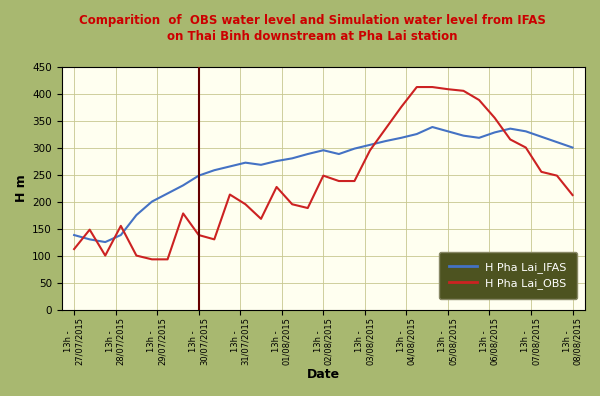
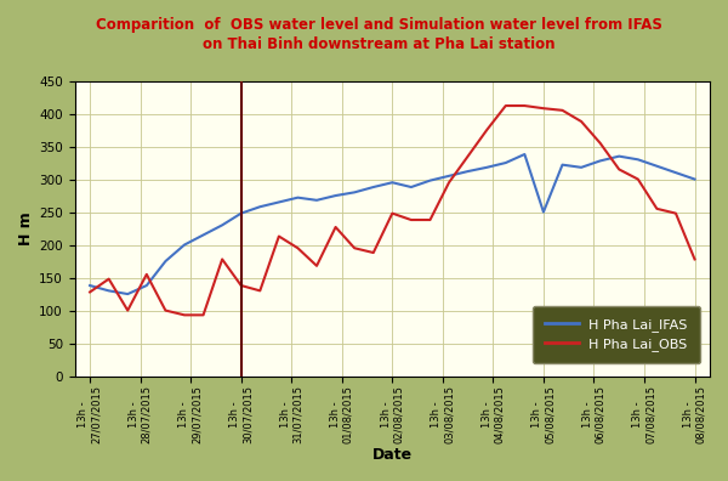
H Pha Lai_OBS/13h - 27/07/2015: 112 -> 128
H Pha Lai_IFAS/13h - 05/08/2015: 330 -> 250
H Pha Lai_OBS/13h - 08/08/2015: 212 -> 178
